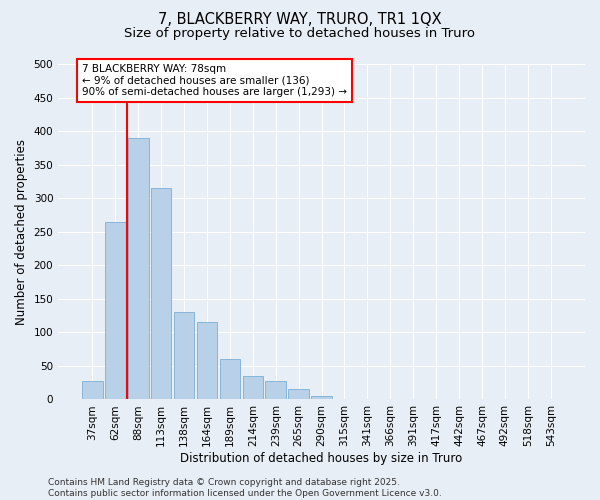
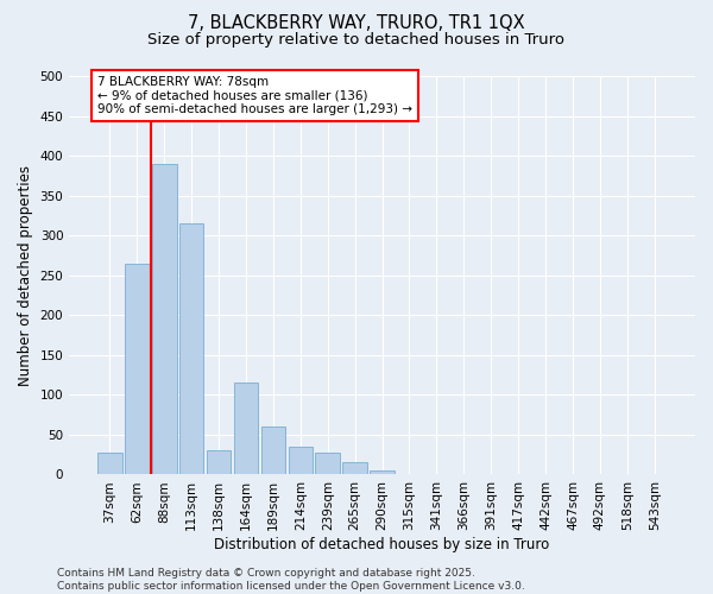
138sqm: 130 -> 30
